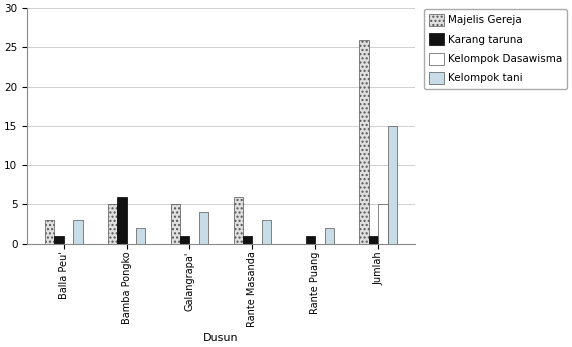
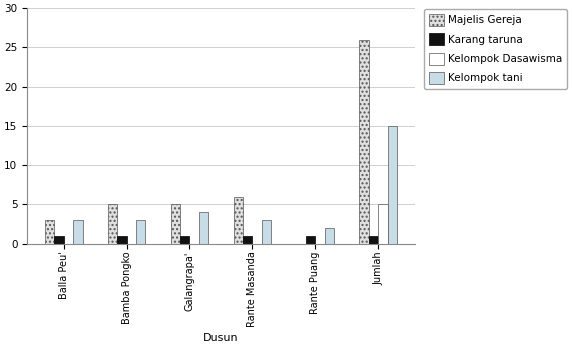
Karang taruna/Bamba Pongko: 6 -> 1
Kelompok tani/Bamba Pongko: 2 -> 3
